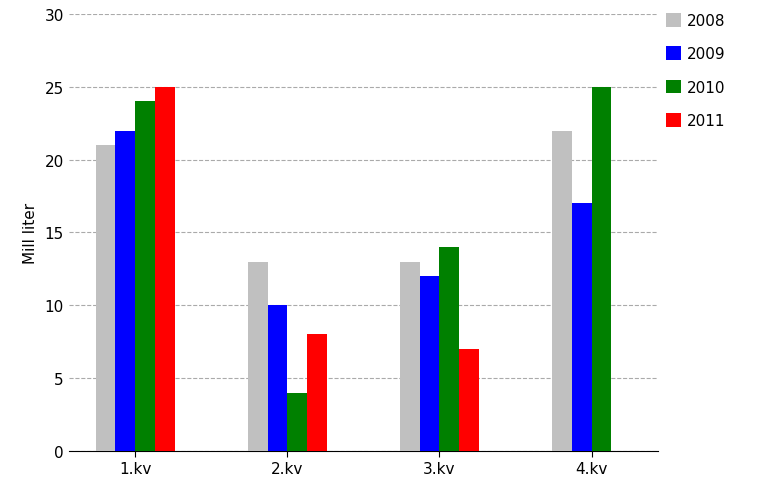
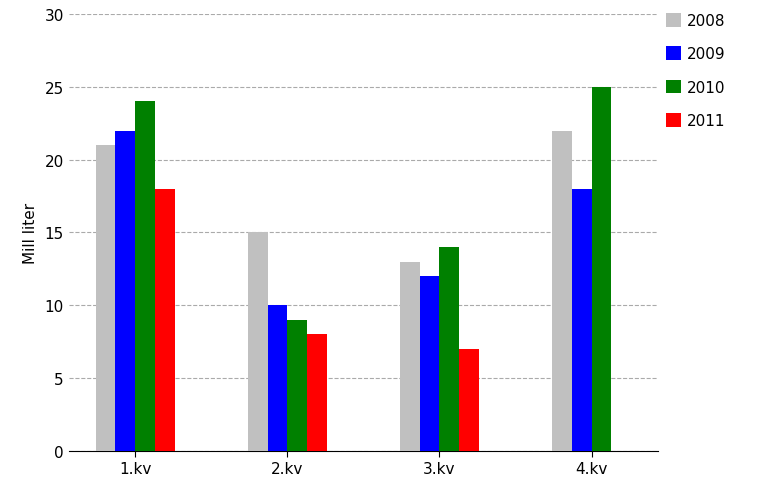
2011/1.kv: 25 -> 18
2008/2.kv: 13 -> 15
2010/2.kv: 4 -> 9
2009/4.kv: 17 -> 18
